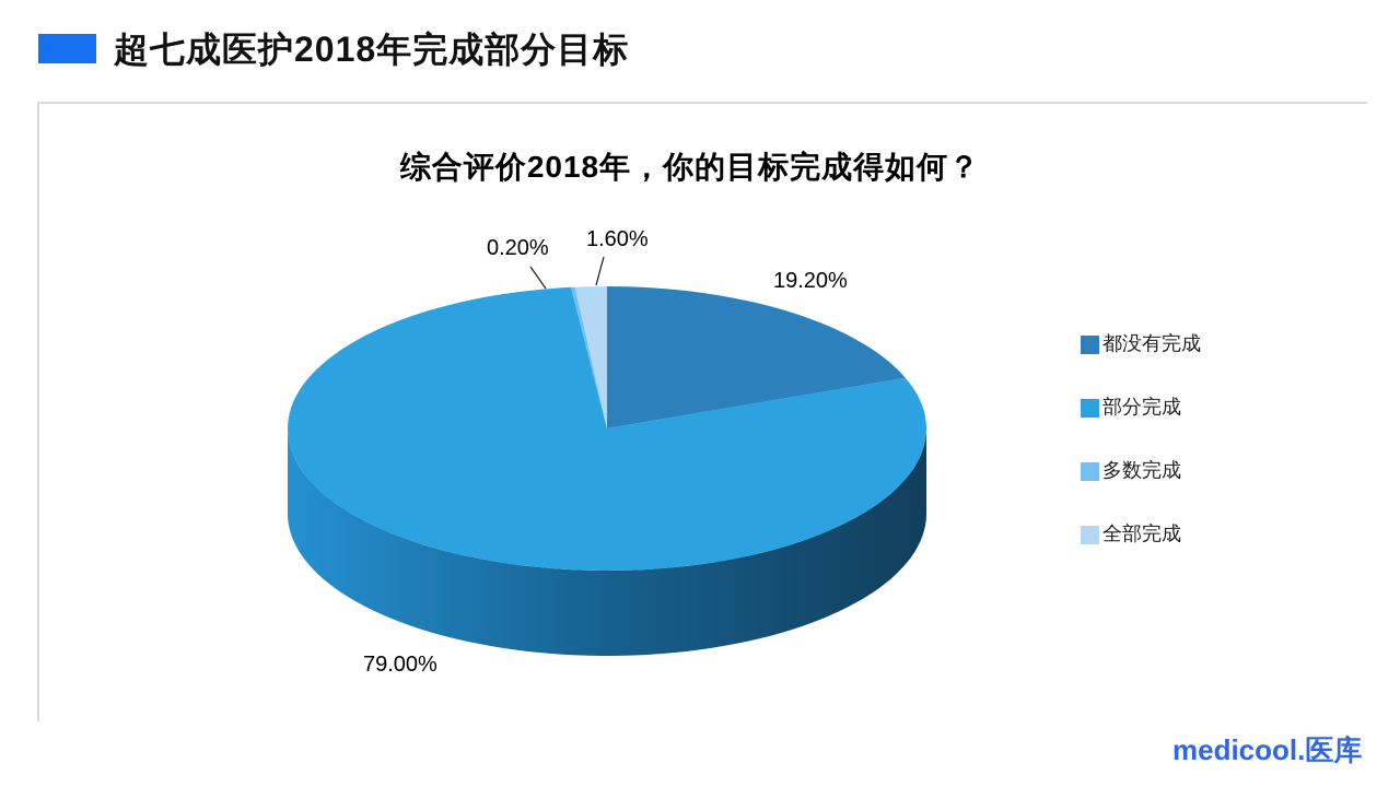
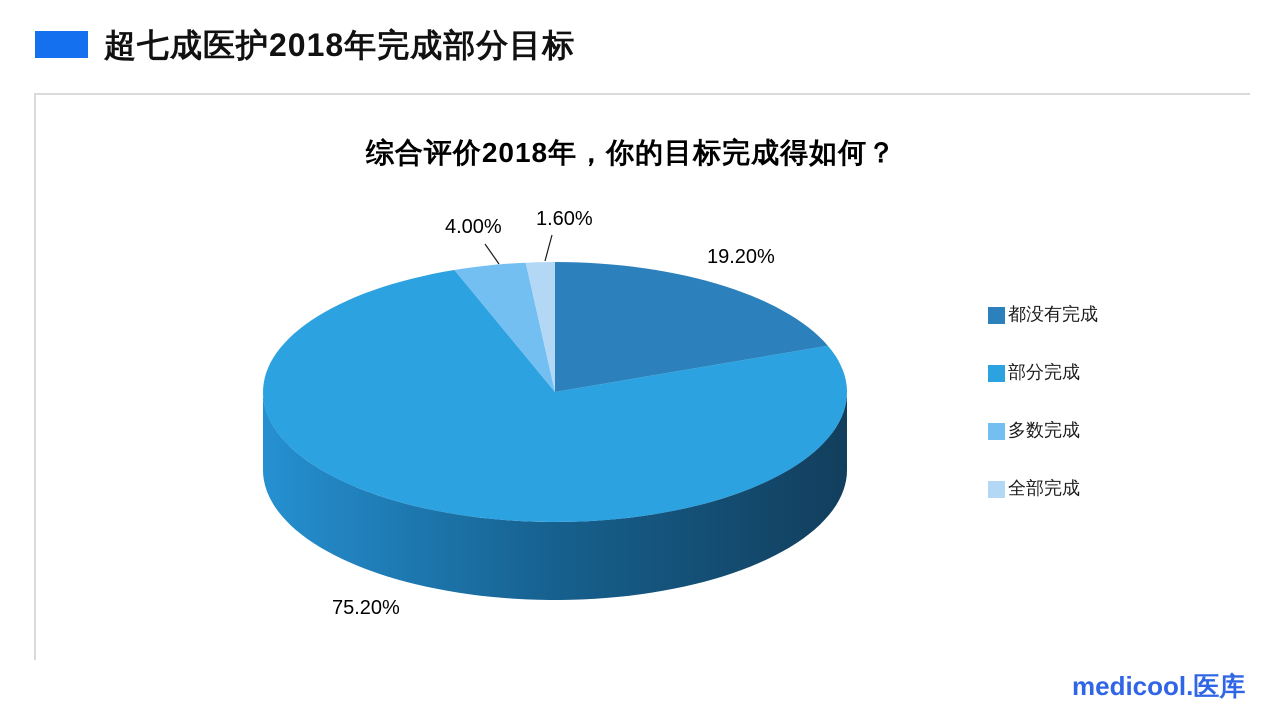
部分完成: 79.00% -> 75.20%
多数完成: 0.20% -> 4.00%
